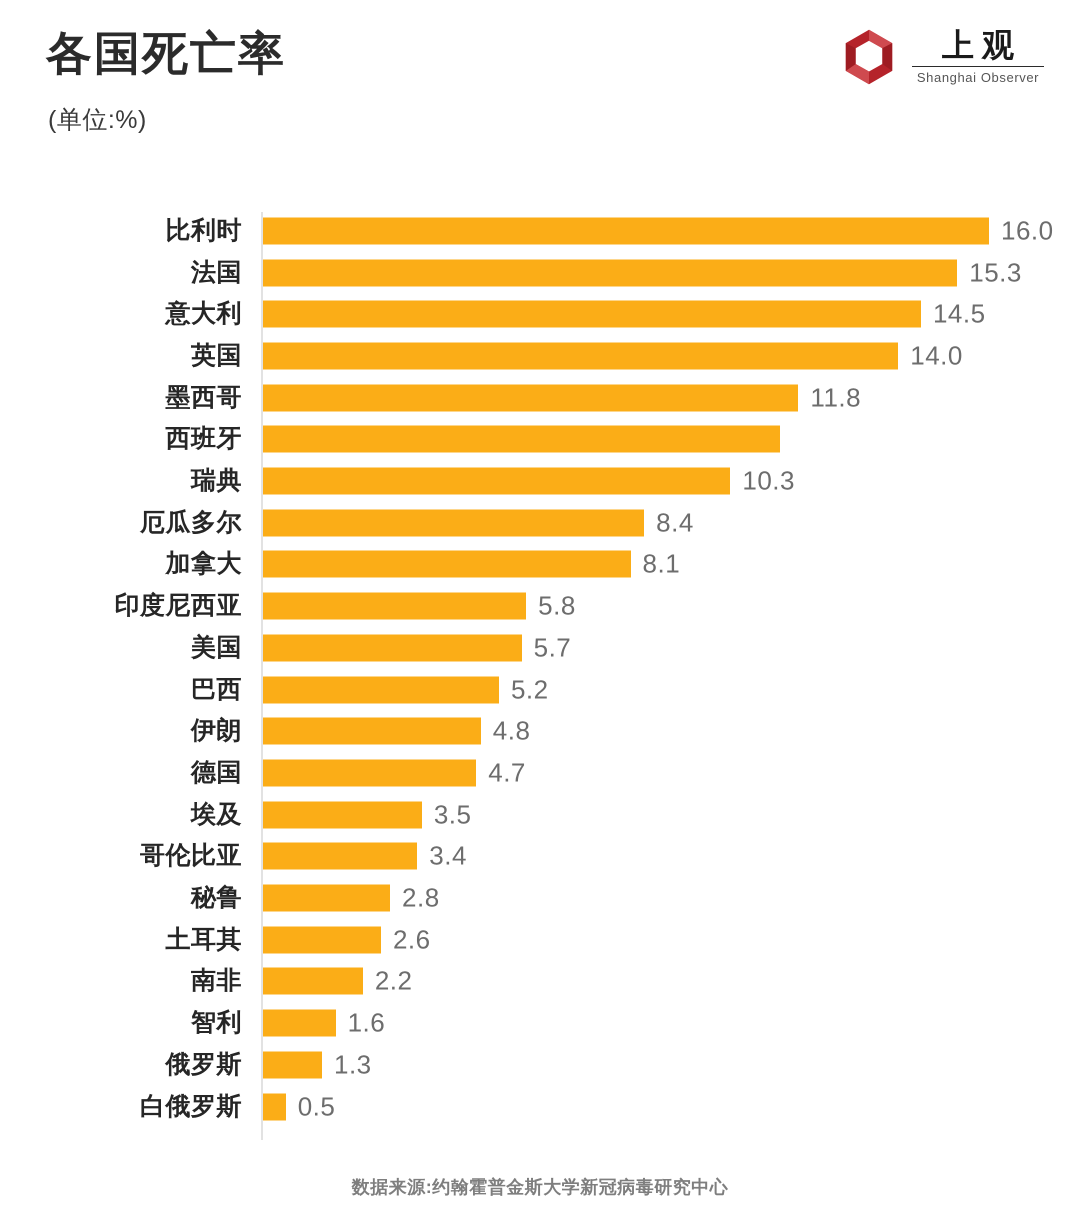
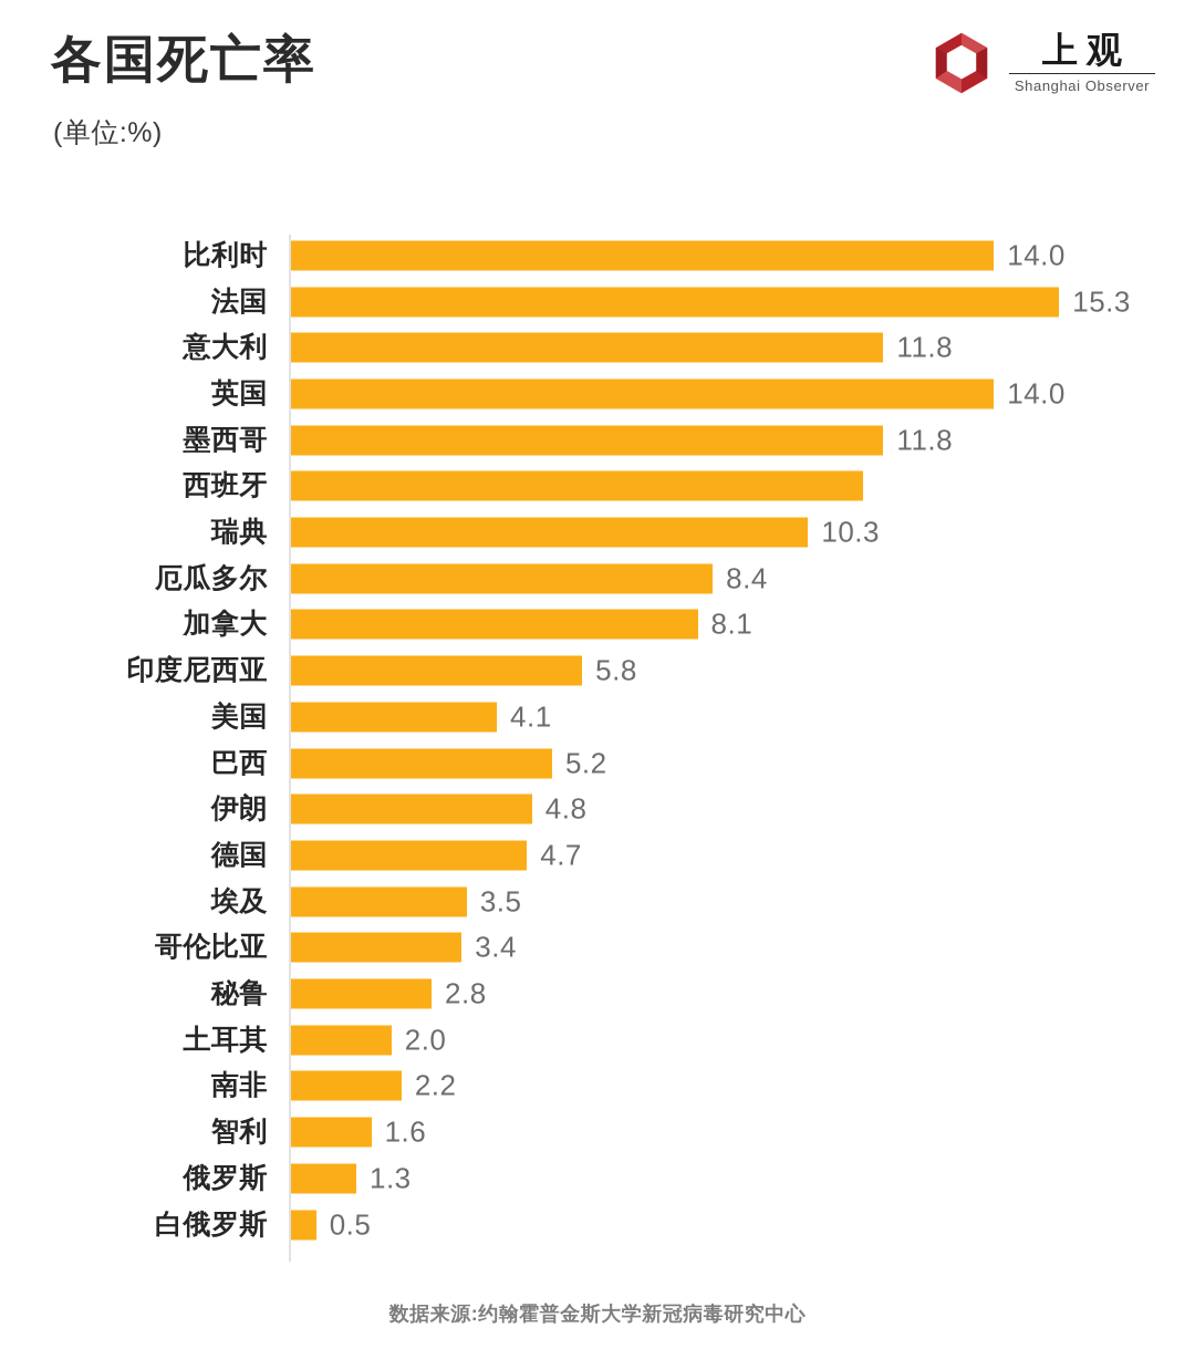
比利时: 16.0 -> 14.0
意大利: 14.5 -> 11.8
美国: 5.7 -> 4.1
土耳其: 2.6 -> 2.0
